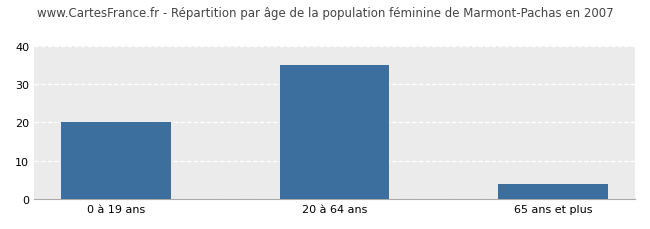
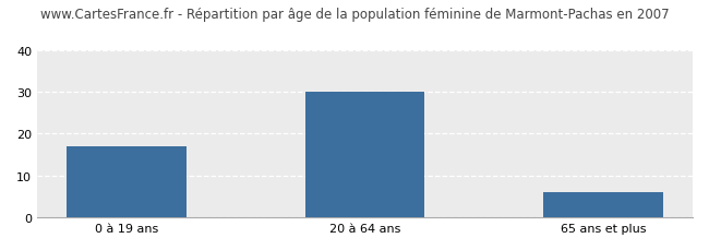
0 à 19 ans: 20 -> 17
20 à 64 ans: 35 -> 30
65 ans et plus: 4 -> 6
